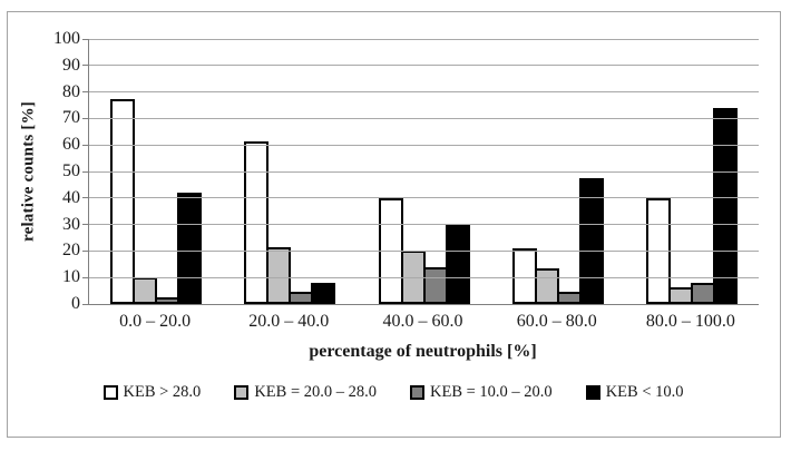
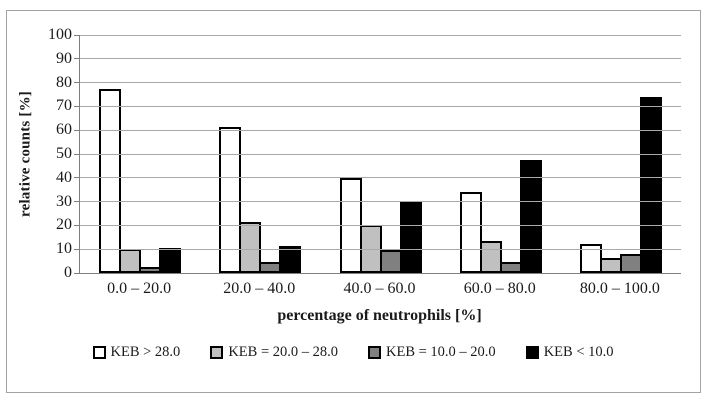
KEB < 10.0/0.0 – 20.0: 42 -> 10
KEB < 10.0/20.0 – 40.0: 8 -> 12
KEB = 10.0 – 20.0/40.0 – 60.0: 14 -> 10
KEB > 28.0/60.0 – 80.0: 21 -> 34
KEB > 28.0/80.0 – 100.0: 40 -> 12
